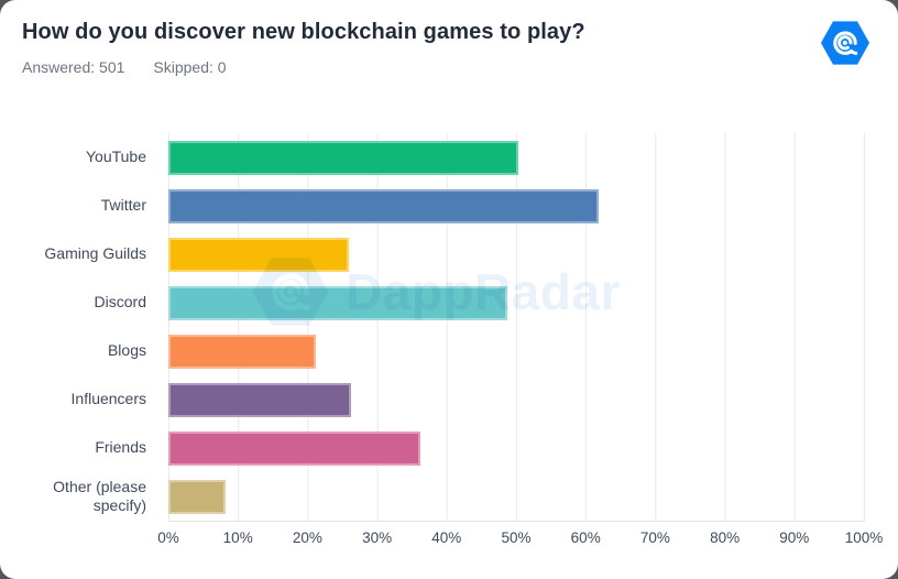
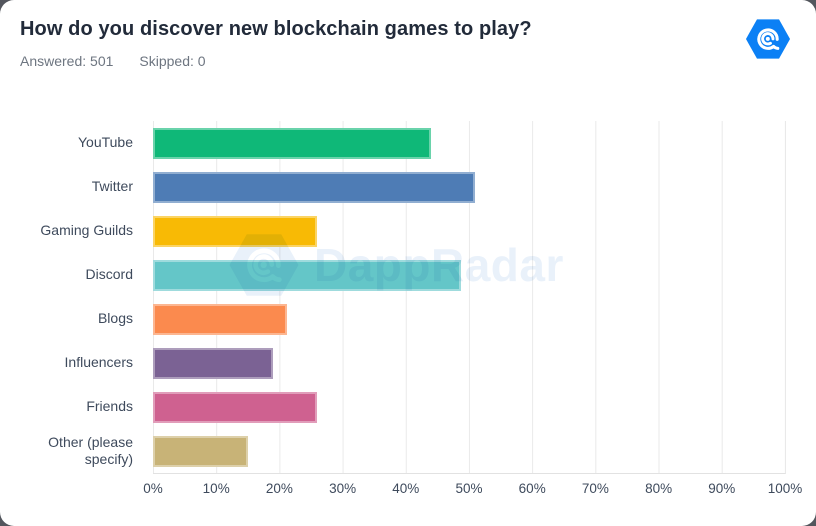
YouTube: 50% -> 44%
Twitter: 62% -> 51%
Influencers: 26% -> 19%
Friends: 36% -> 26%
Other (please specify): 8% -> 15%
